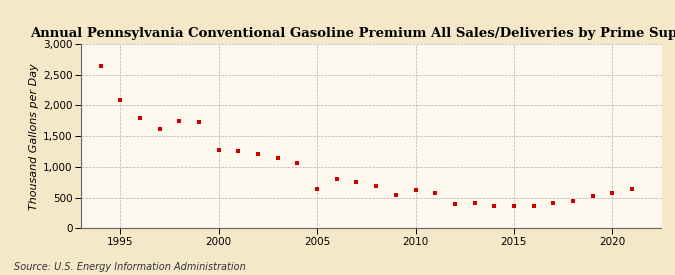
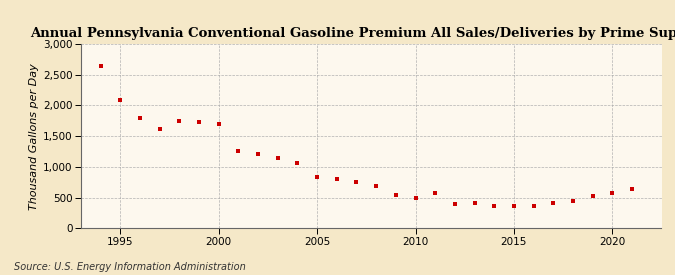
2000: 1,280 -> 1,690
2005: 640 -> 830
2010: 620 -> 490
